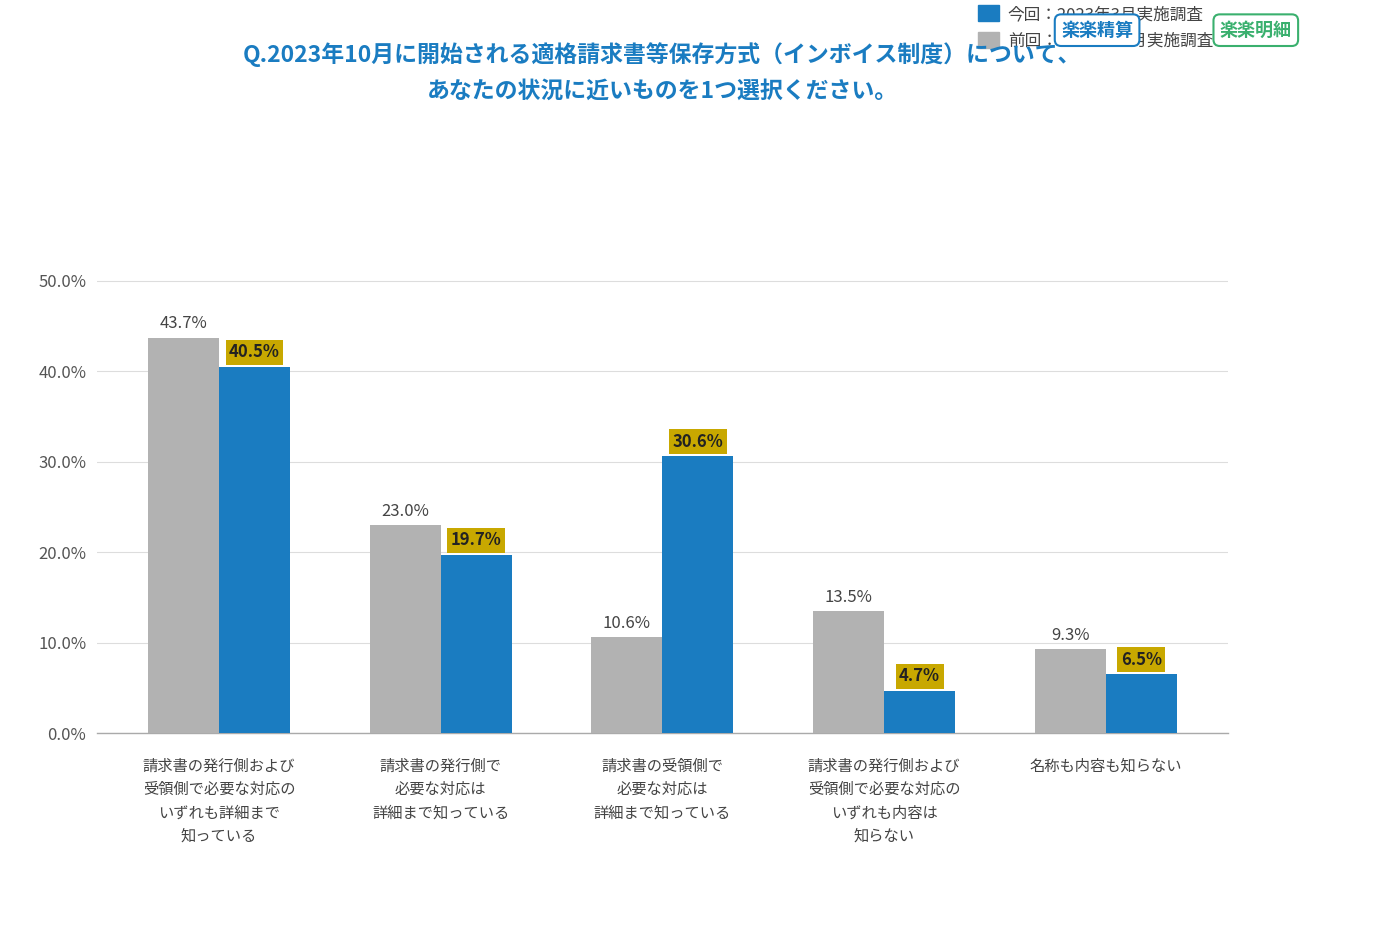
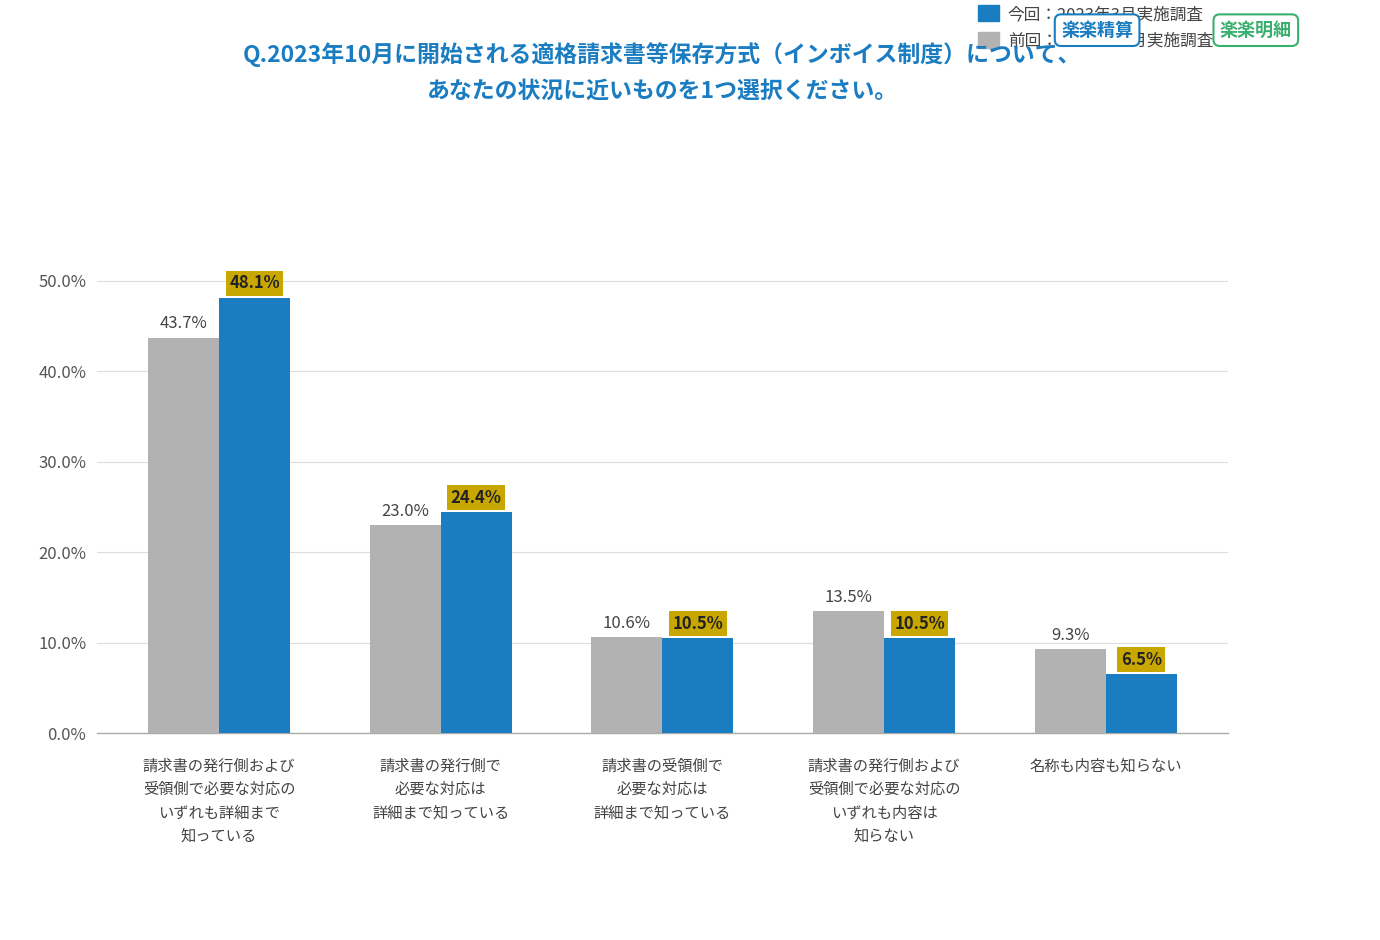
今回：2023年3月実施調査/請求書の発行側および 受領側で必要な対応の いずれも詳細まで 知っている: 40.5% -> 48.1%
今回：2023年3月実施調査/請求書の発行側で 必要な対応は 詳細まで知っている: 19.7% -> 24.4%
今回：2023年3月実施調査/請求書の受領側で 必要な対応は 詳細まで知っている: 30.6% -> 10.5%
今回：2023年3月実施調査/請求書の発行側および 受領側で必要な対応の いずれも内容は 知らない: 4.7% -> 10.5%
